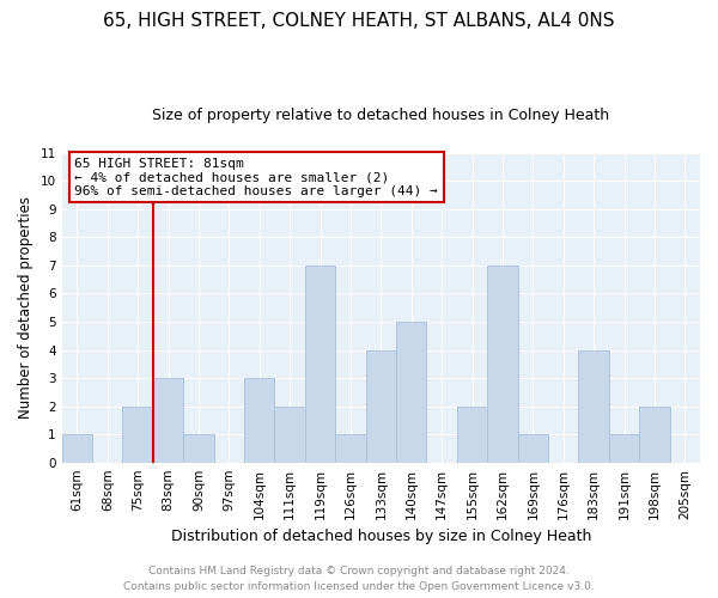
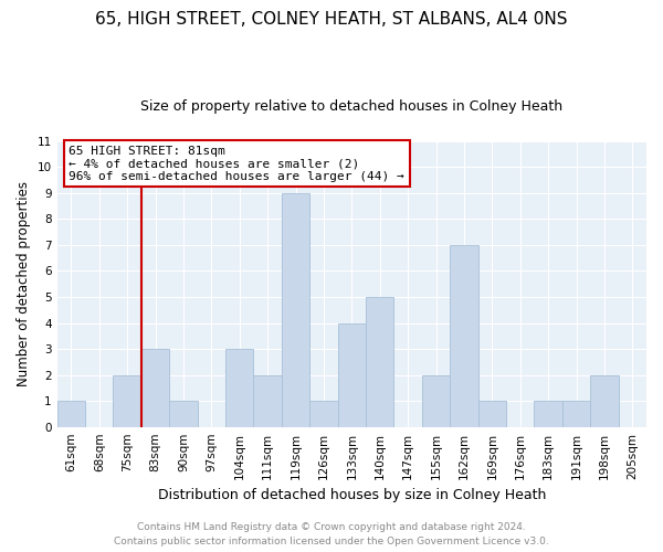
119sqm: 7 -> 9
183sqm: 4 -> 1
